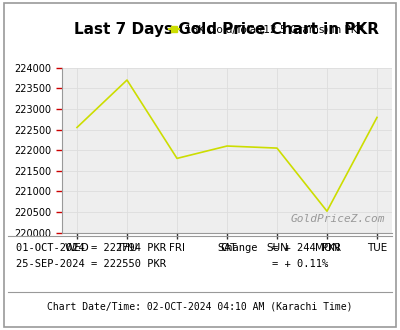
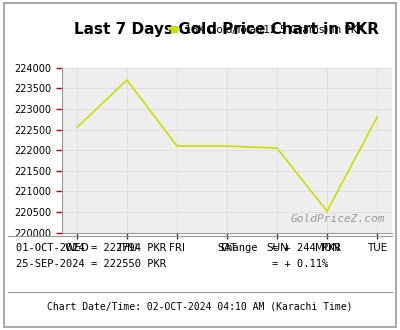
FRI: 221800 -> 222100
